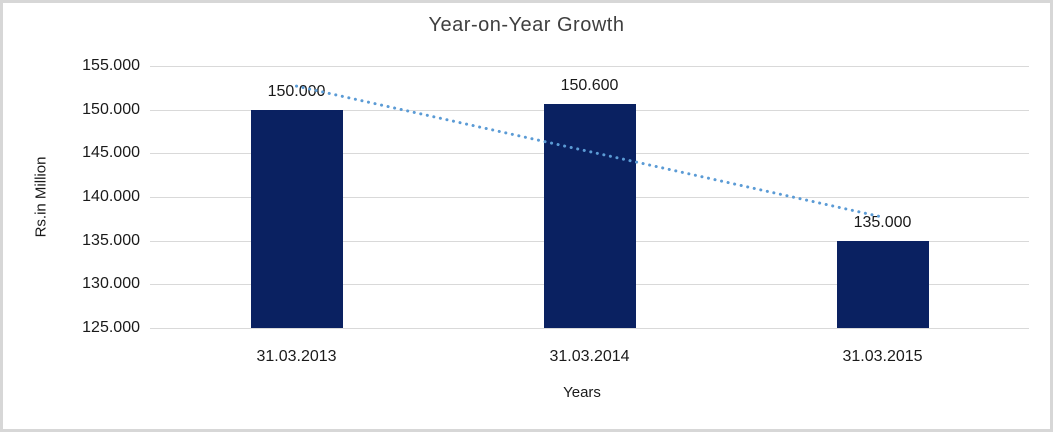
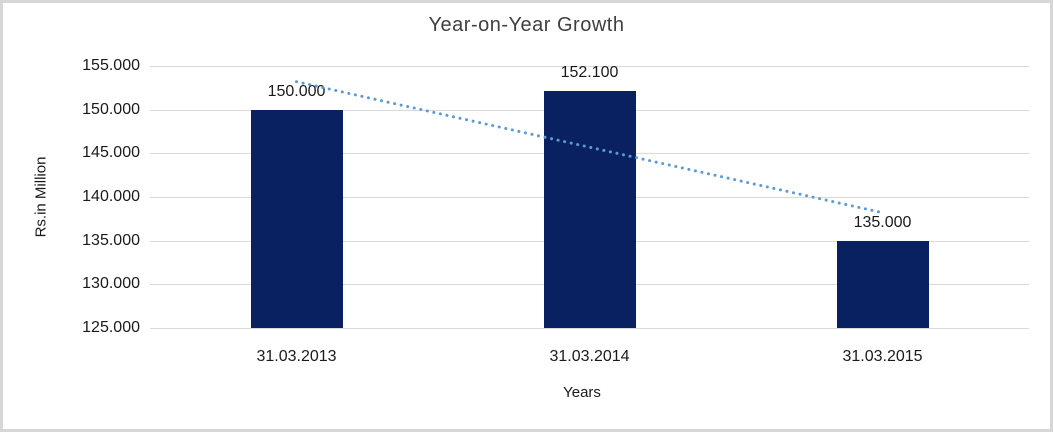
31.03.2014: 150.600 -> 152.100
